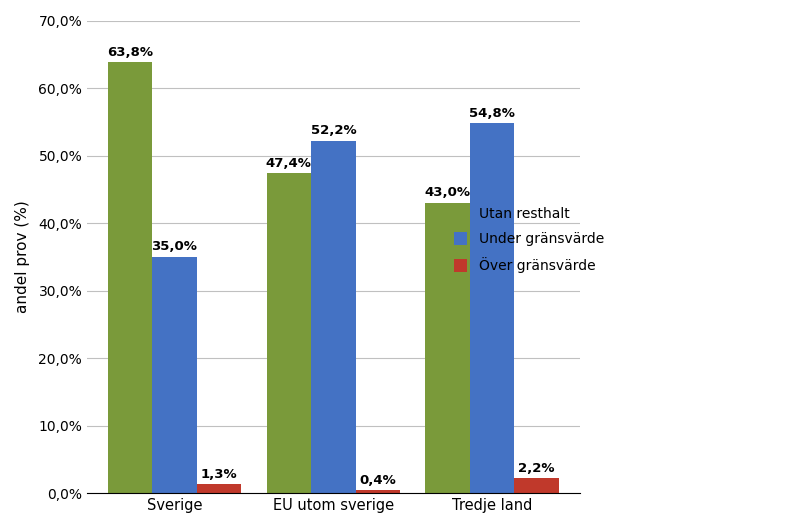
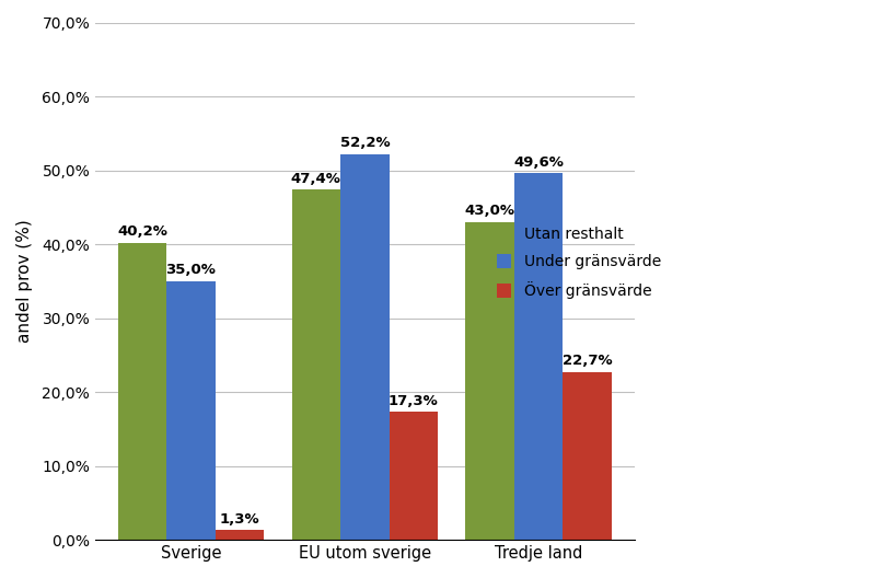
Utan resthalt/Sverige: 63,8% -> 40,2%
Över gränsvärde/EU utom sverige: 0,4% -> 17,3%
Under gränsvärde/Tredje land: 54,8% -> 49,6%
Över gränsvärde/Tredje land: 2,2% -> 22,7%
